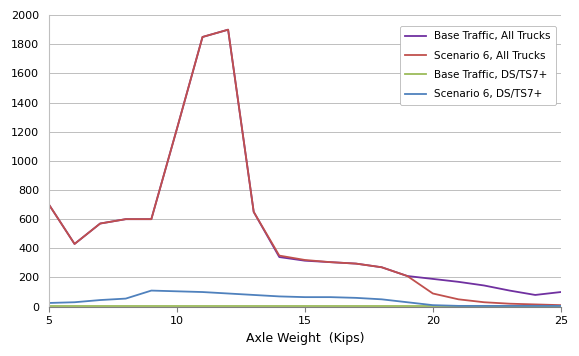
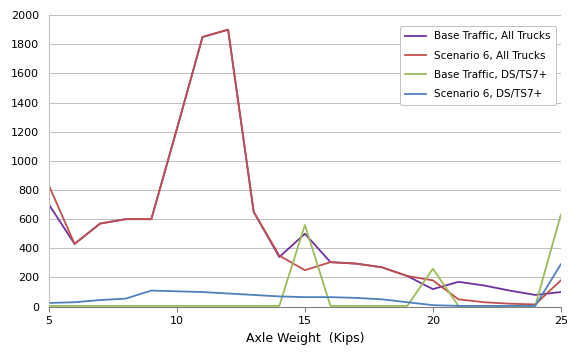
Scenario 6, All Trucks/5: 700 -> 830
Base Traffic, All Trucks/15: 320 -> 500
Scenario 6, All Trucks/15: 320 -> 250
Base Traffic, DS/TS7+/15: 0 -> 560
Base Traffic, All Trucks/20: 190 -> 120
Scenario 6, All Trucks/20: 90 -> 180
Base Traffic, DS/TS7+/20: 0 -> 260
Scenario 6, All Trucks/25: 10 -> 180
Base Traffic, DS/TS7+/25: 0 -> 630
Scenario 6, DS/TS7+/25: 0 -> 290
